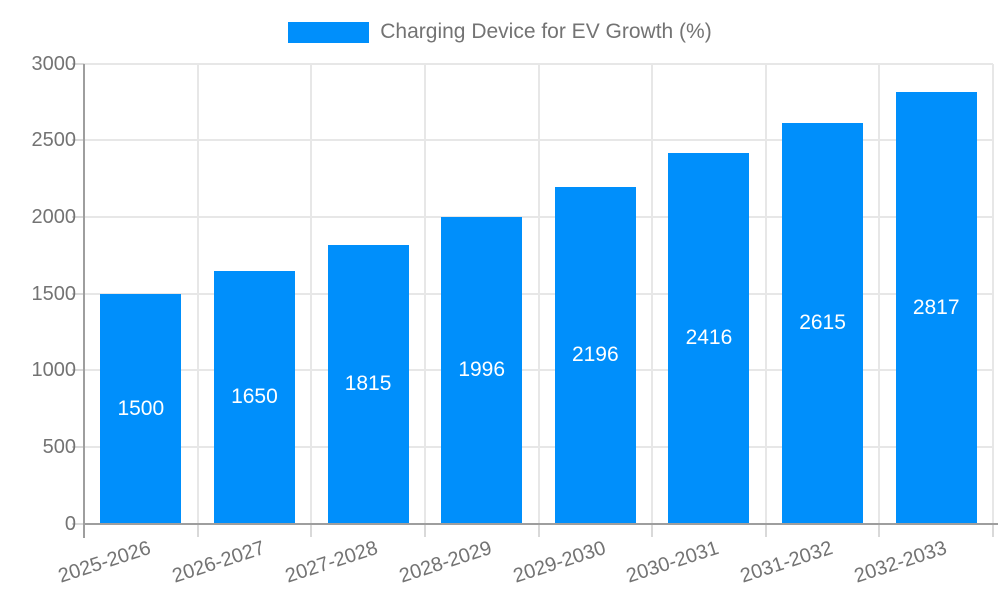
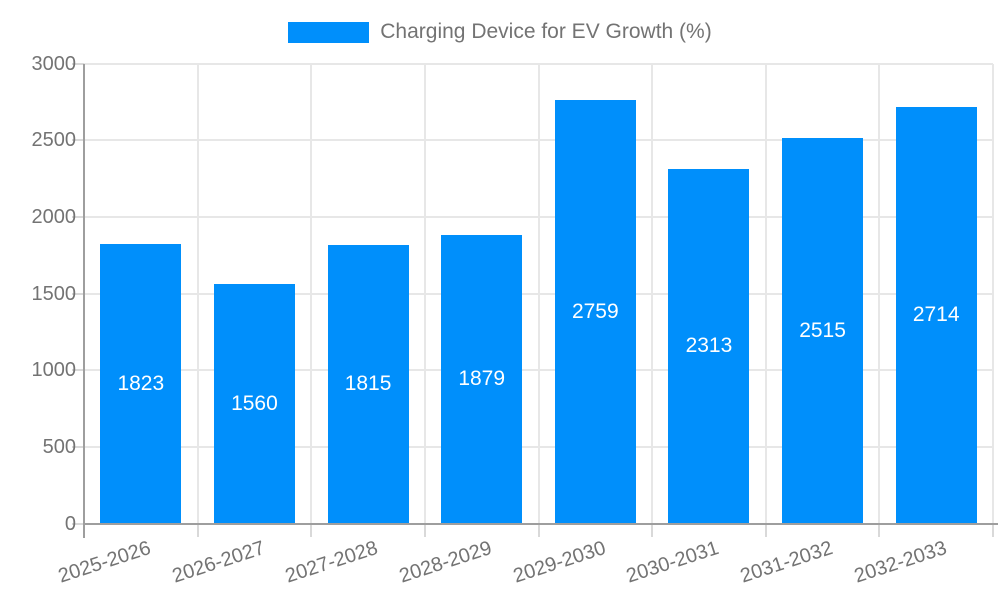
2025-2026: 1500 -> 1823
2026-2027: 1650 -> 1560
2028-2029: 1996 -> 1879
2029-2030: 2196 -> 2759
2030-2031: 2416 -> 2313
2031-2032: 2615 -> 2515
2032-2033: 2817 -> 2714
